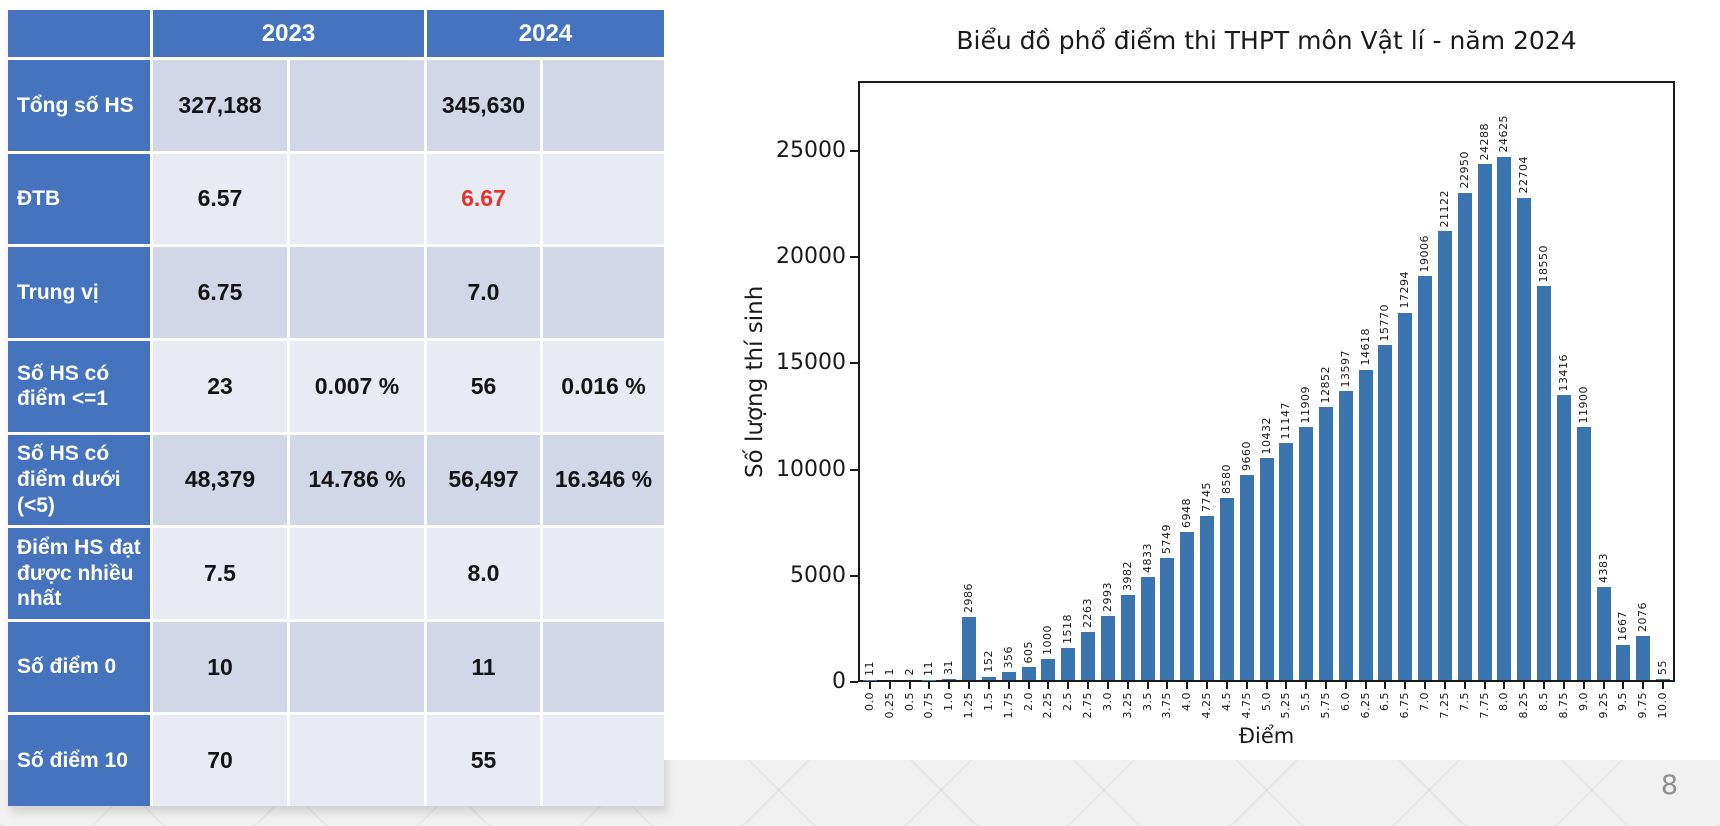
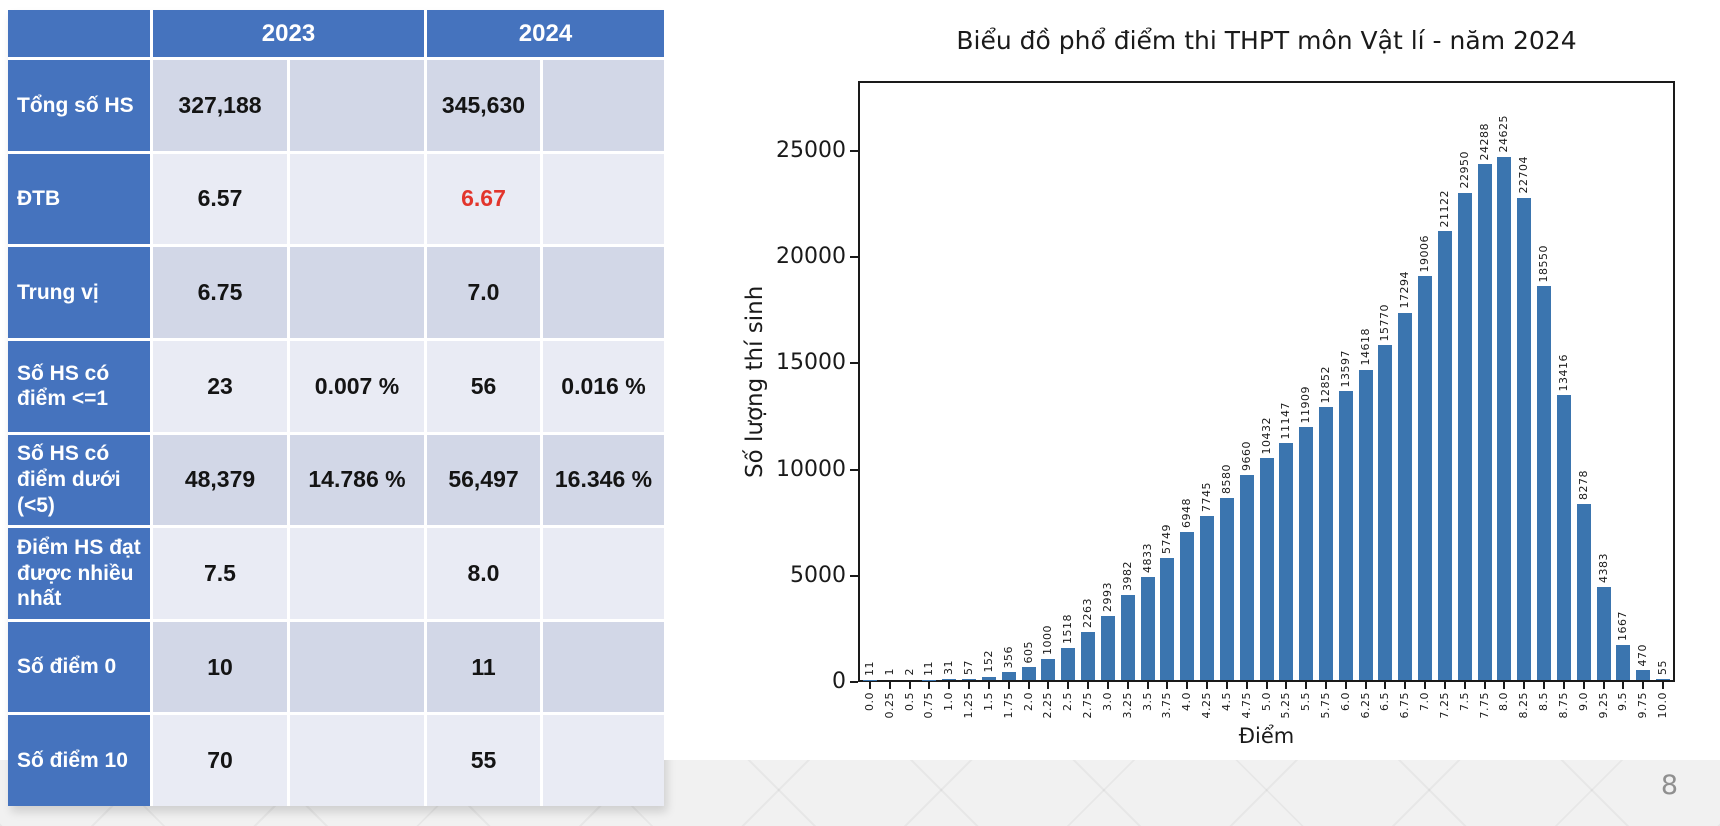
1.25: 2986 -> 57
9.0: 11900 -> 8278
9.75: 2076 -> 470
